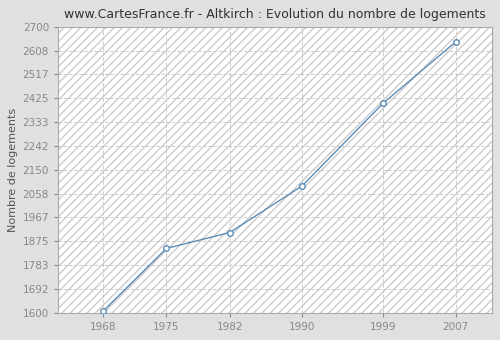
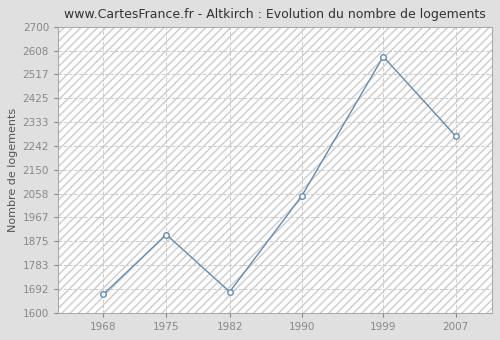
1968: 1606 -> 1670
1975: 1847 -> 1900
1982: 1908 -> 1680
1990: 2087 -> 2050
1999: 2406 -> 2585
2007: 2641 -> 2280
